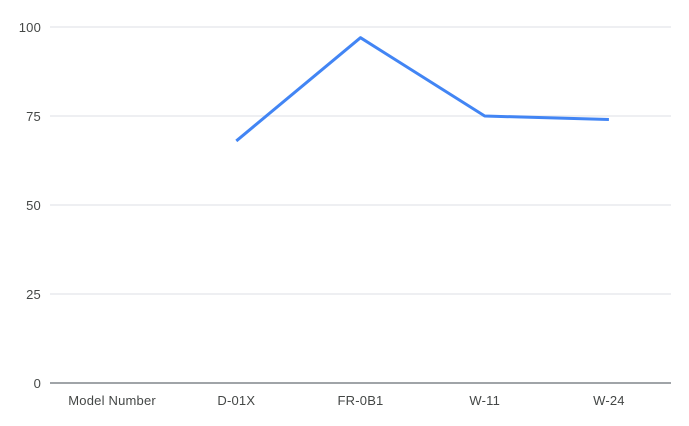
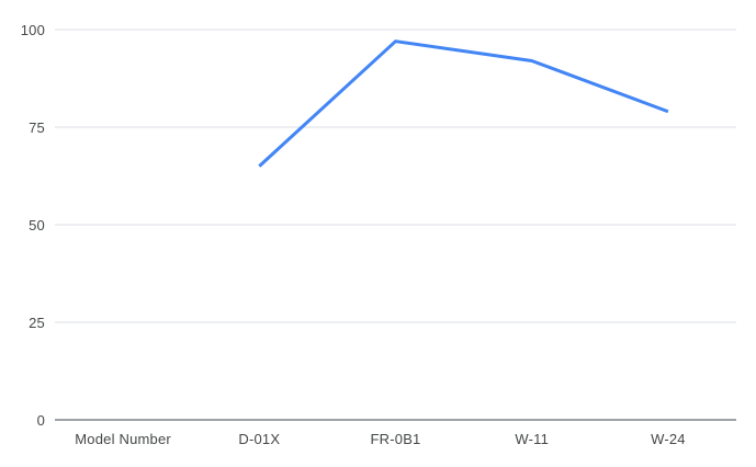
D-01X: 68 -> 65
W-11: 75 -> 92
W-24: 74 -> 79
